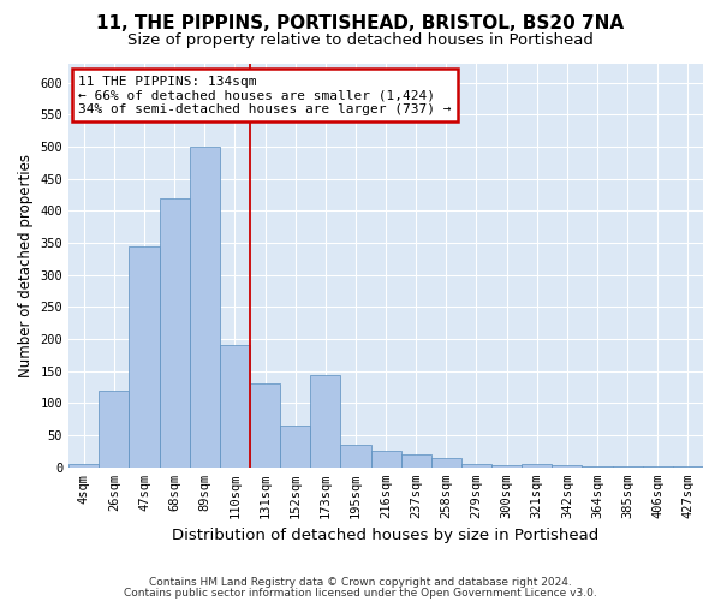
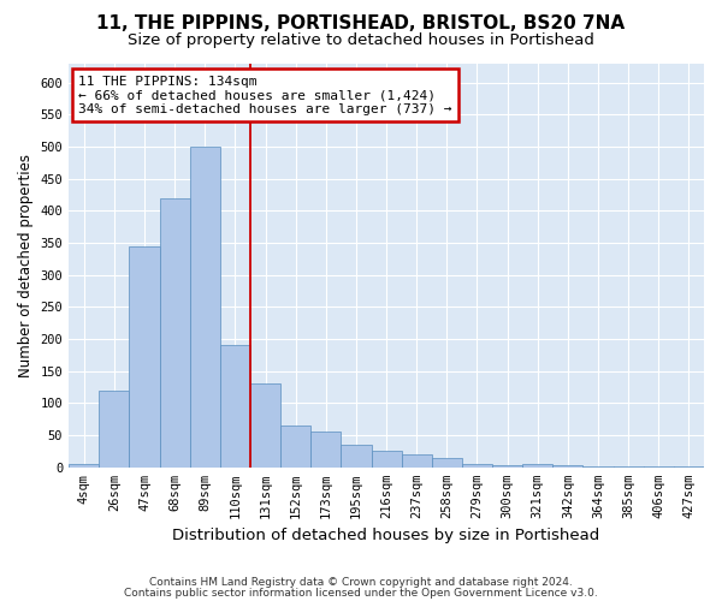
173sqm: 144 -> 55
